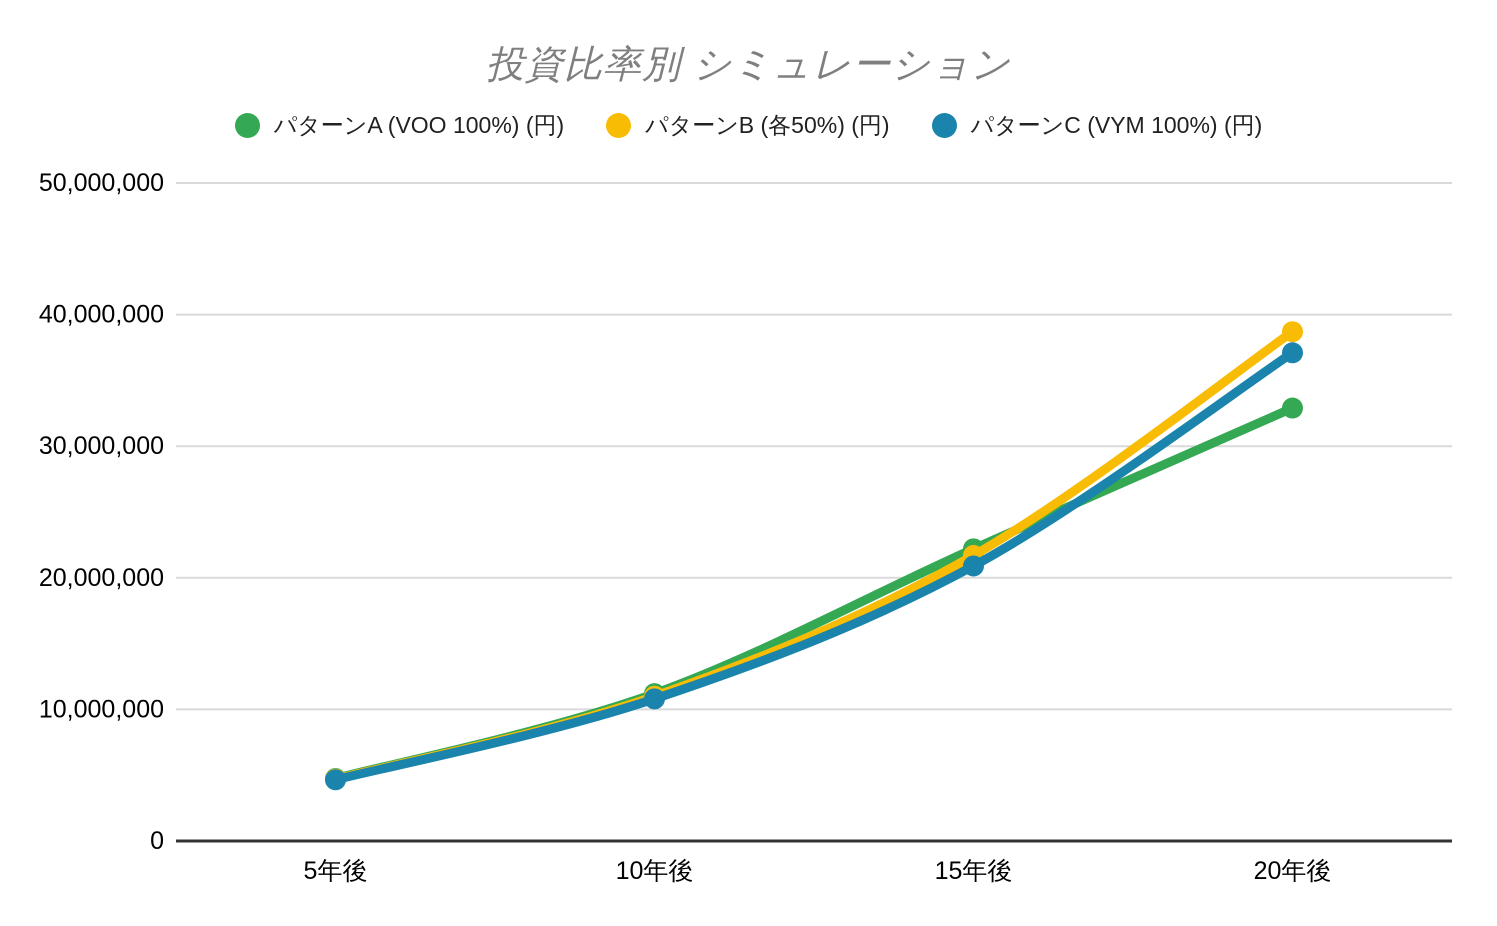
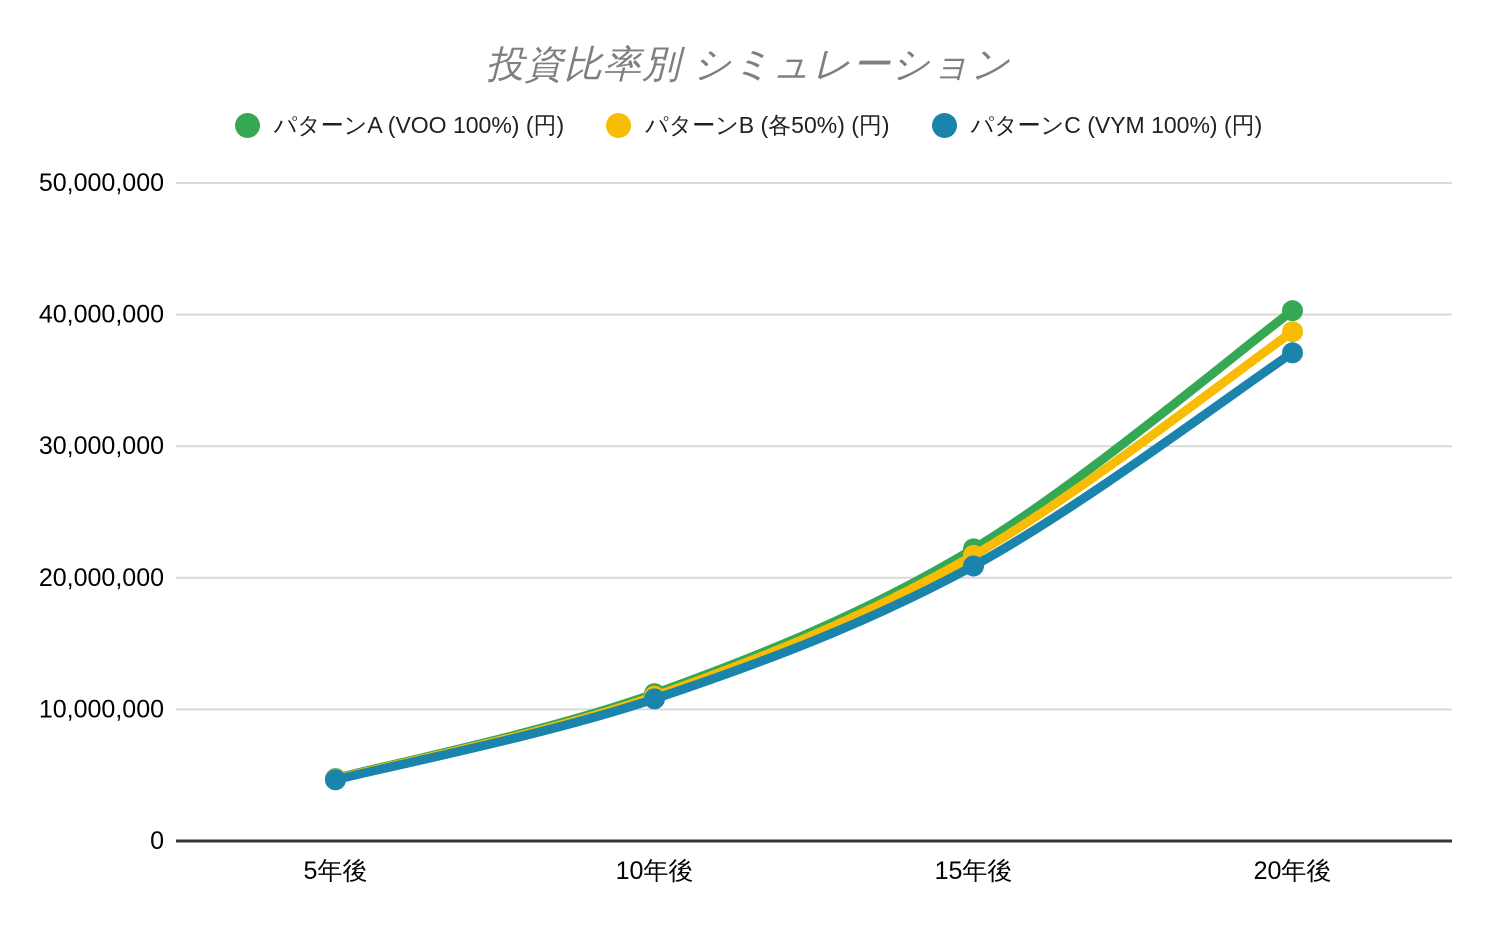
パターンA (VOO 100%) (円)/20年後: 32900000 -> 40300000
